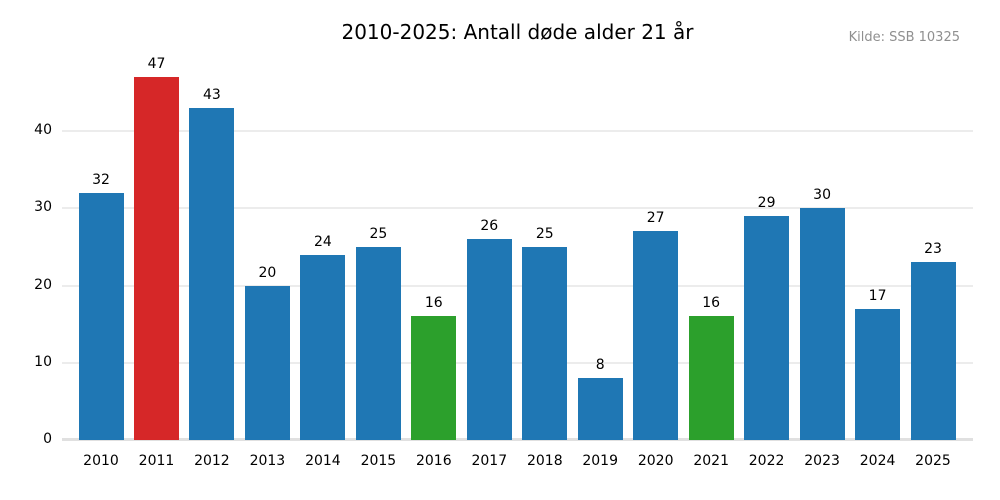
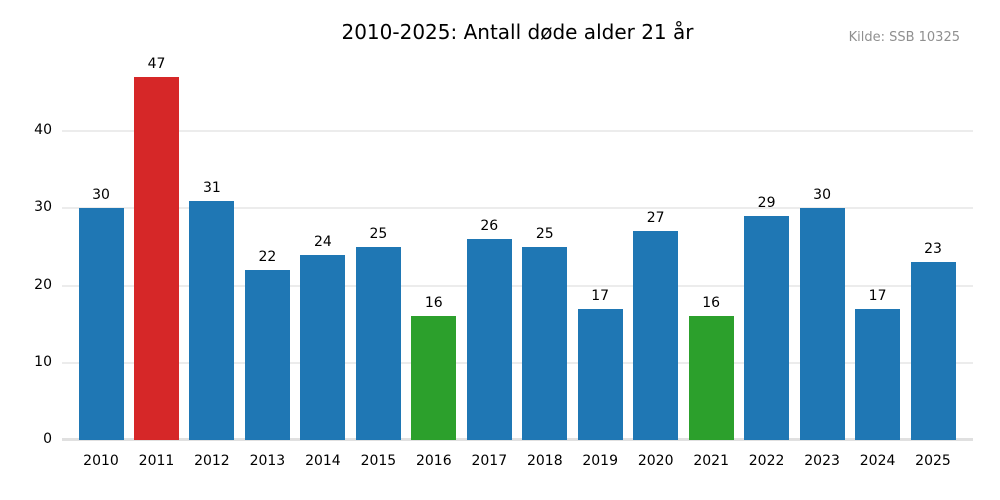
2010: 32 -> 30
2012: 43 -> 31
2013: 20 -> 22
2019: 8 -> 17
